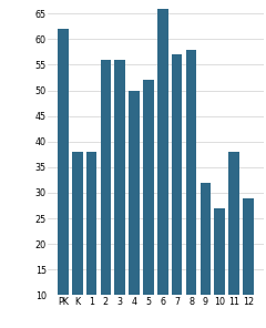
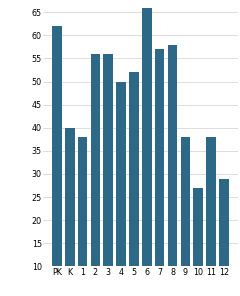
K: 38 -> 40
9: 32 -> 38
